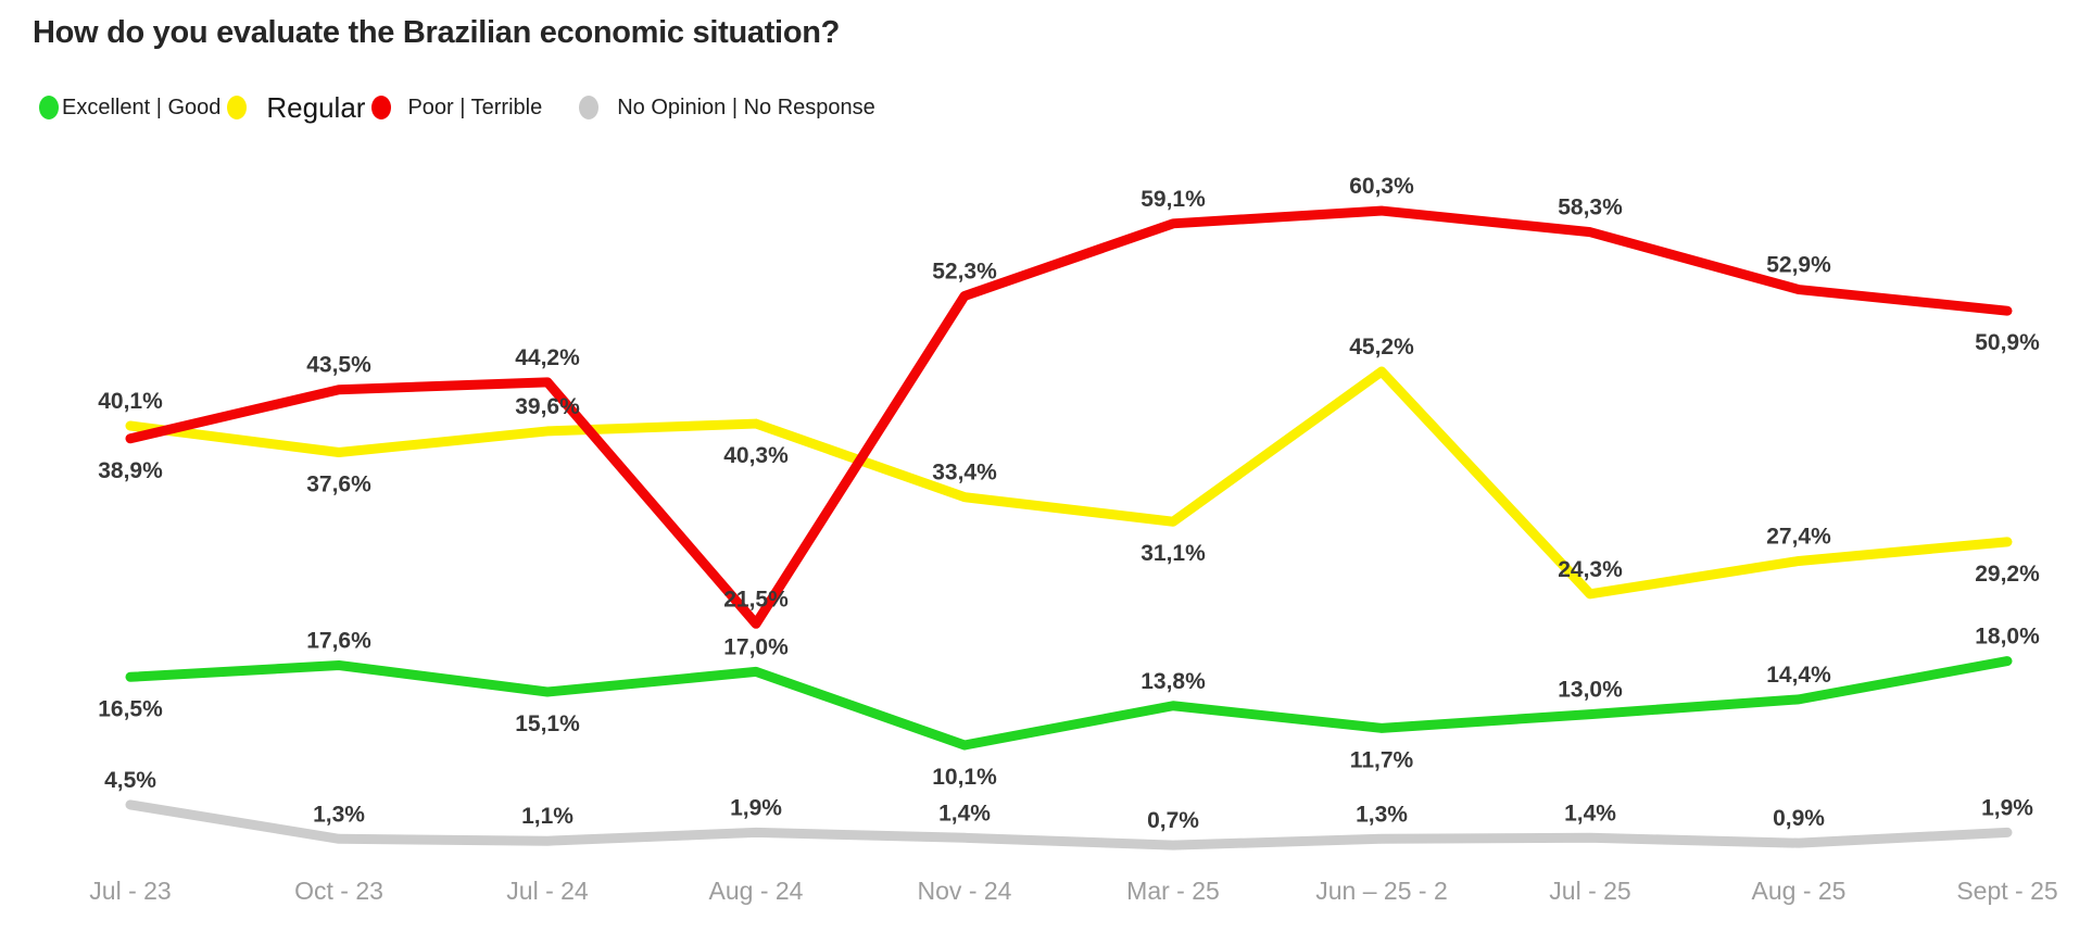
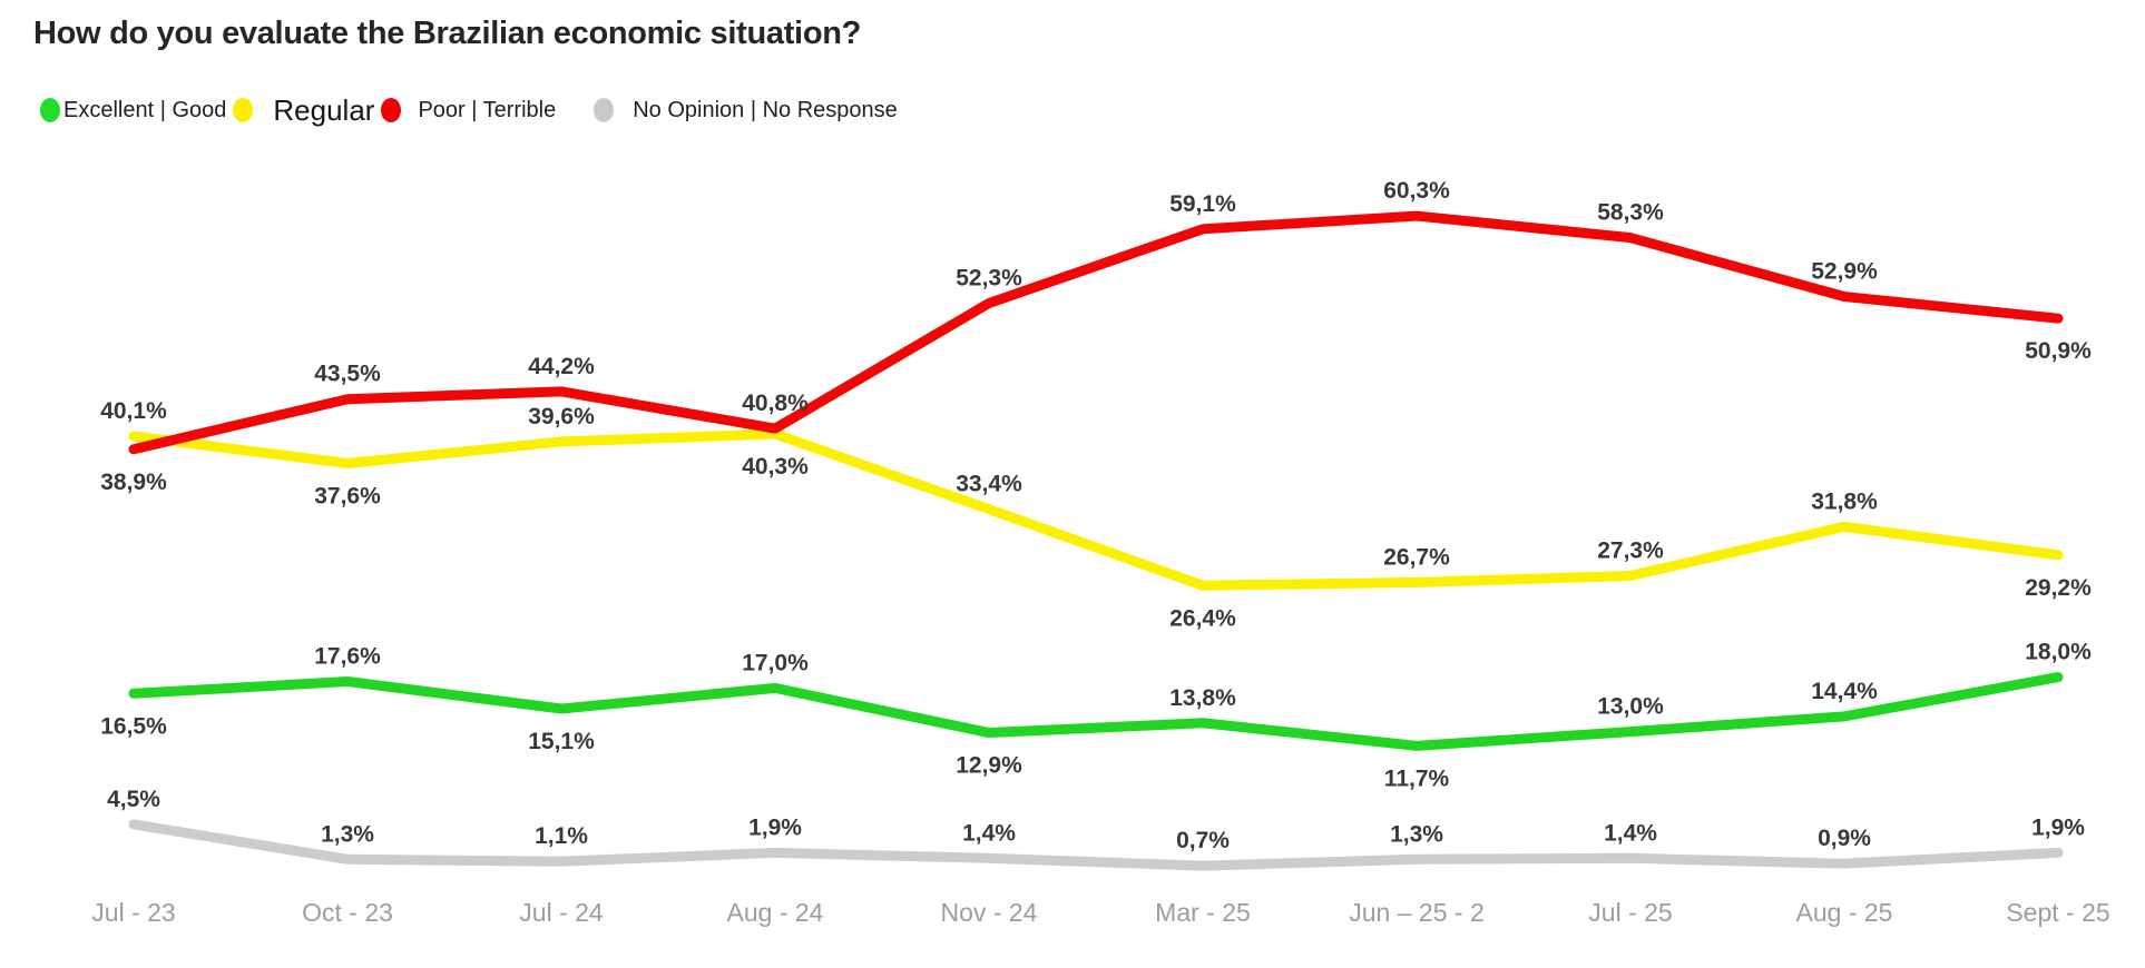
Poor | Terrible/Aug - 24: 21,5% -> 40,8%
Excellent | Good/Nov - 24: 10,1% -> 12,9%
Regular/Mar - 25: 31,1% -> 26,4%
Regular/Jun – 25 - 2: 45,2% -> 26,7%
Regular/Jul - 25: 24,3% -> 27,3%
Regular/Aug - 25: 27,4% -> 31,8%
